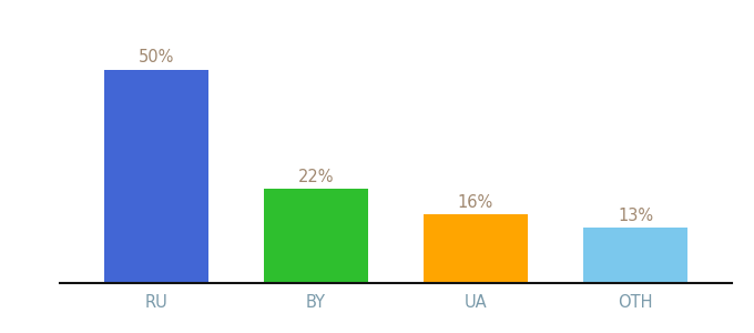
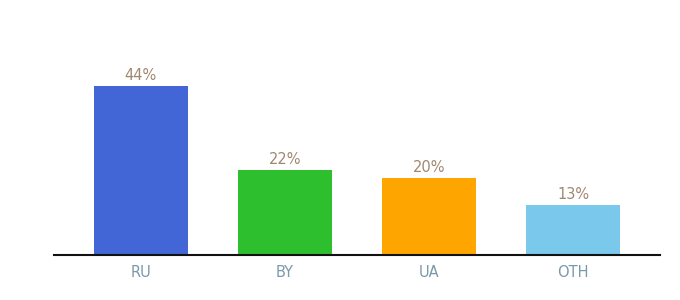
RU: 50% -> 44%
UA: 16% -> 20%
